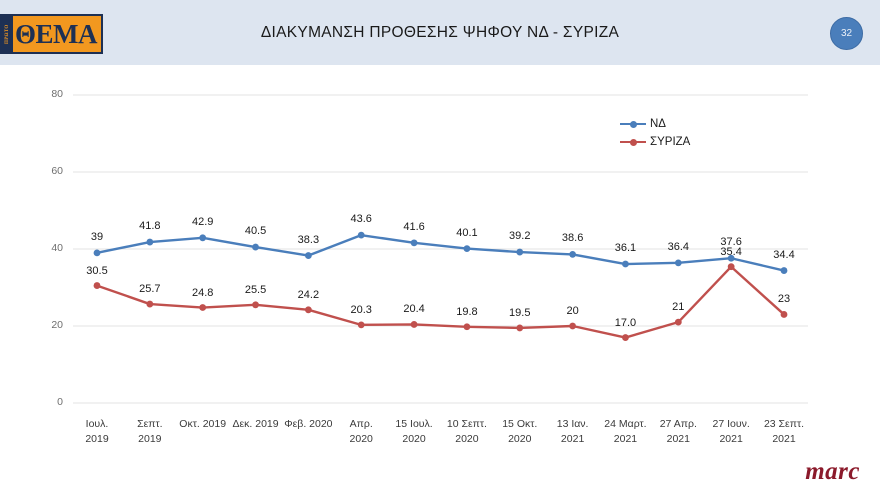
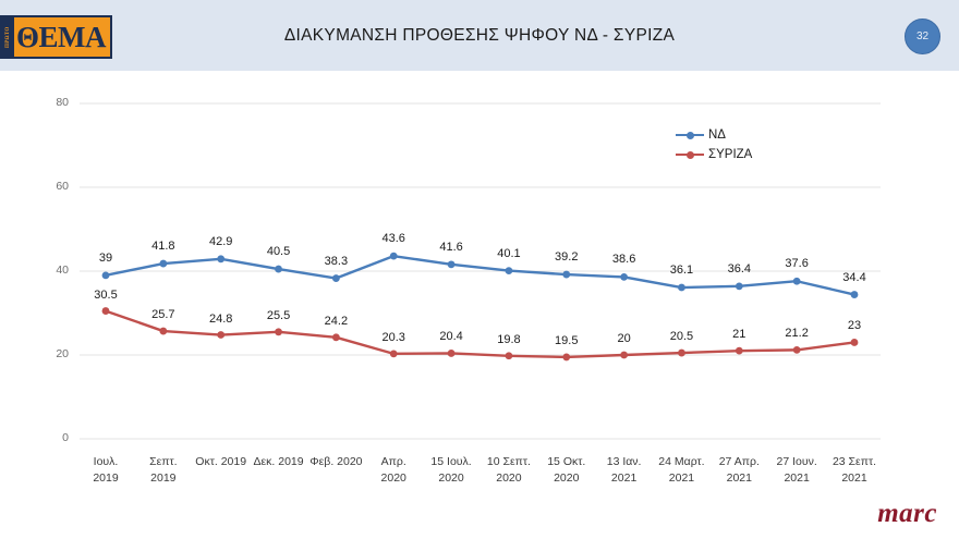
ΣΥΡΙΖΑ/24 Μαρτ. 2021: 17.0 -> 20.5
ΣΥΡΙΖΑ/27 Ιουν. 2021: 35.4 -> 21.2
